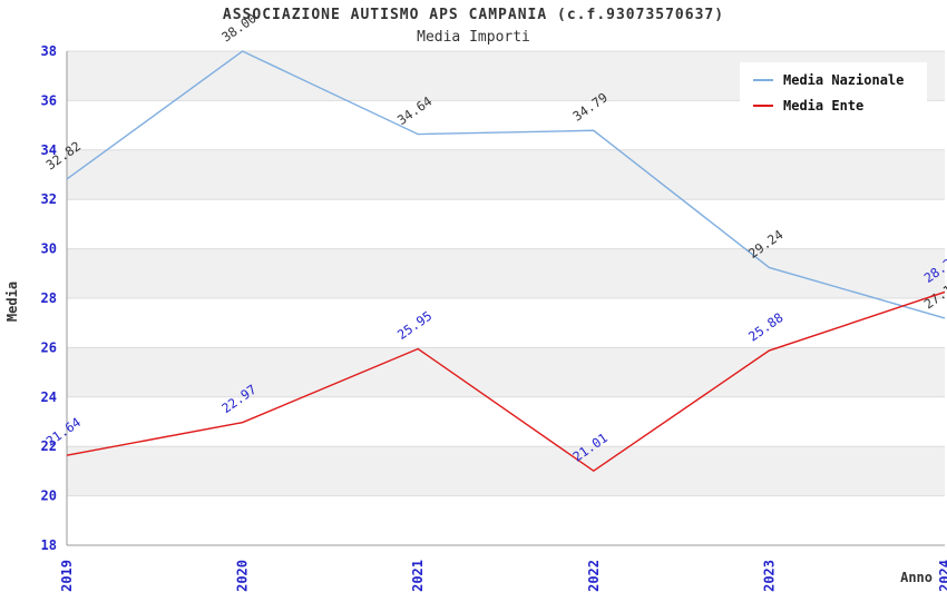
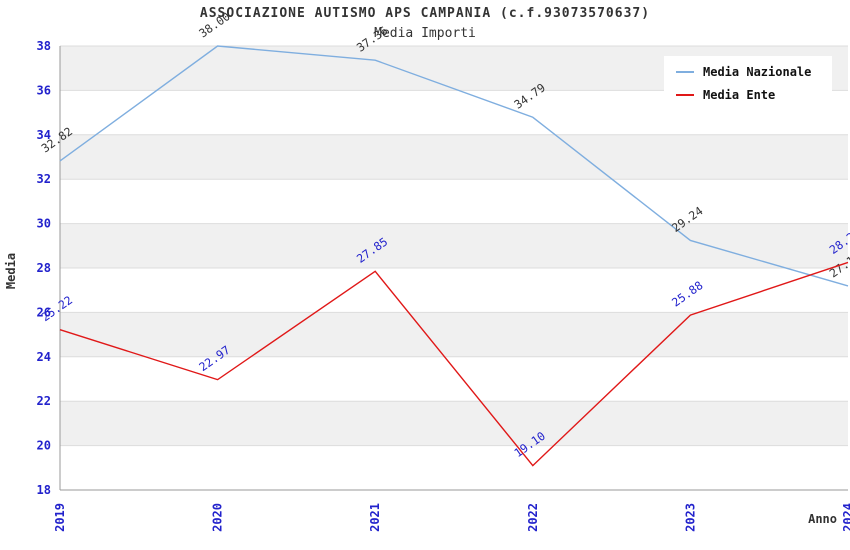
Media Ente/2019: 21.64 -> 25.22
Media Nazionale/2021: 34.64 -> 37.36
Media Ente/2021: 25.95 -> 27.85
Media Ente/2022: 21.01 -> 19.10
